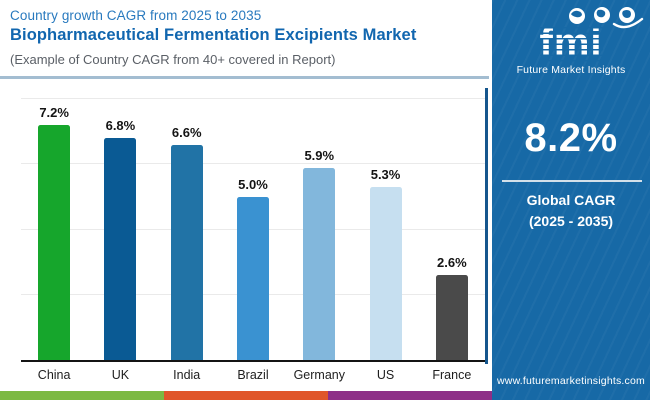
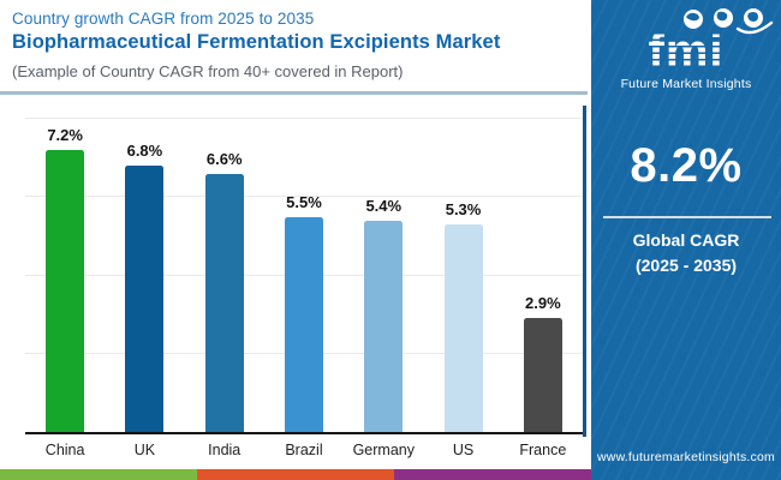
Brazil: 5.0% -> 5.5%
Germany: 5.9% -> 5.4%
France: 2.6% -> 2.9%
